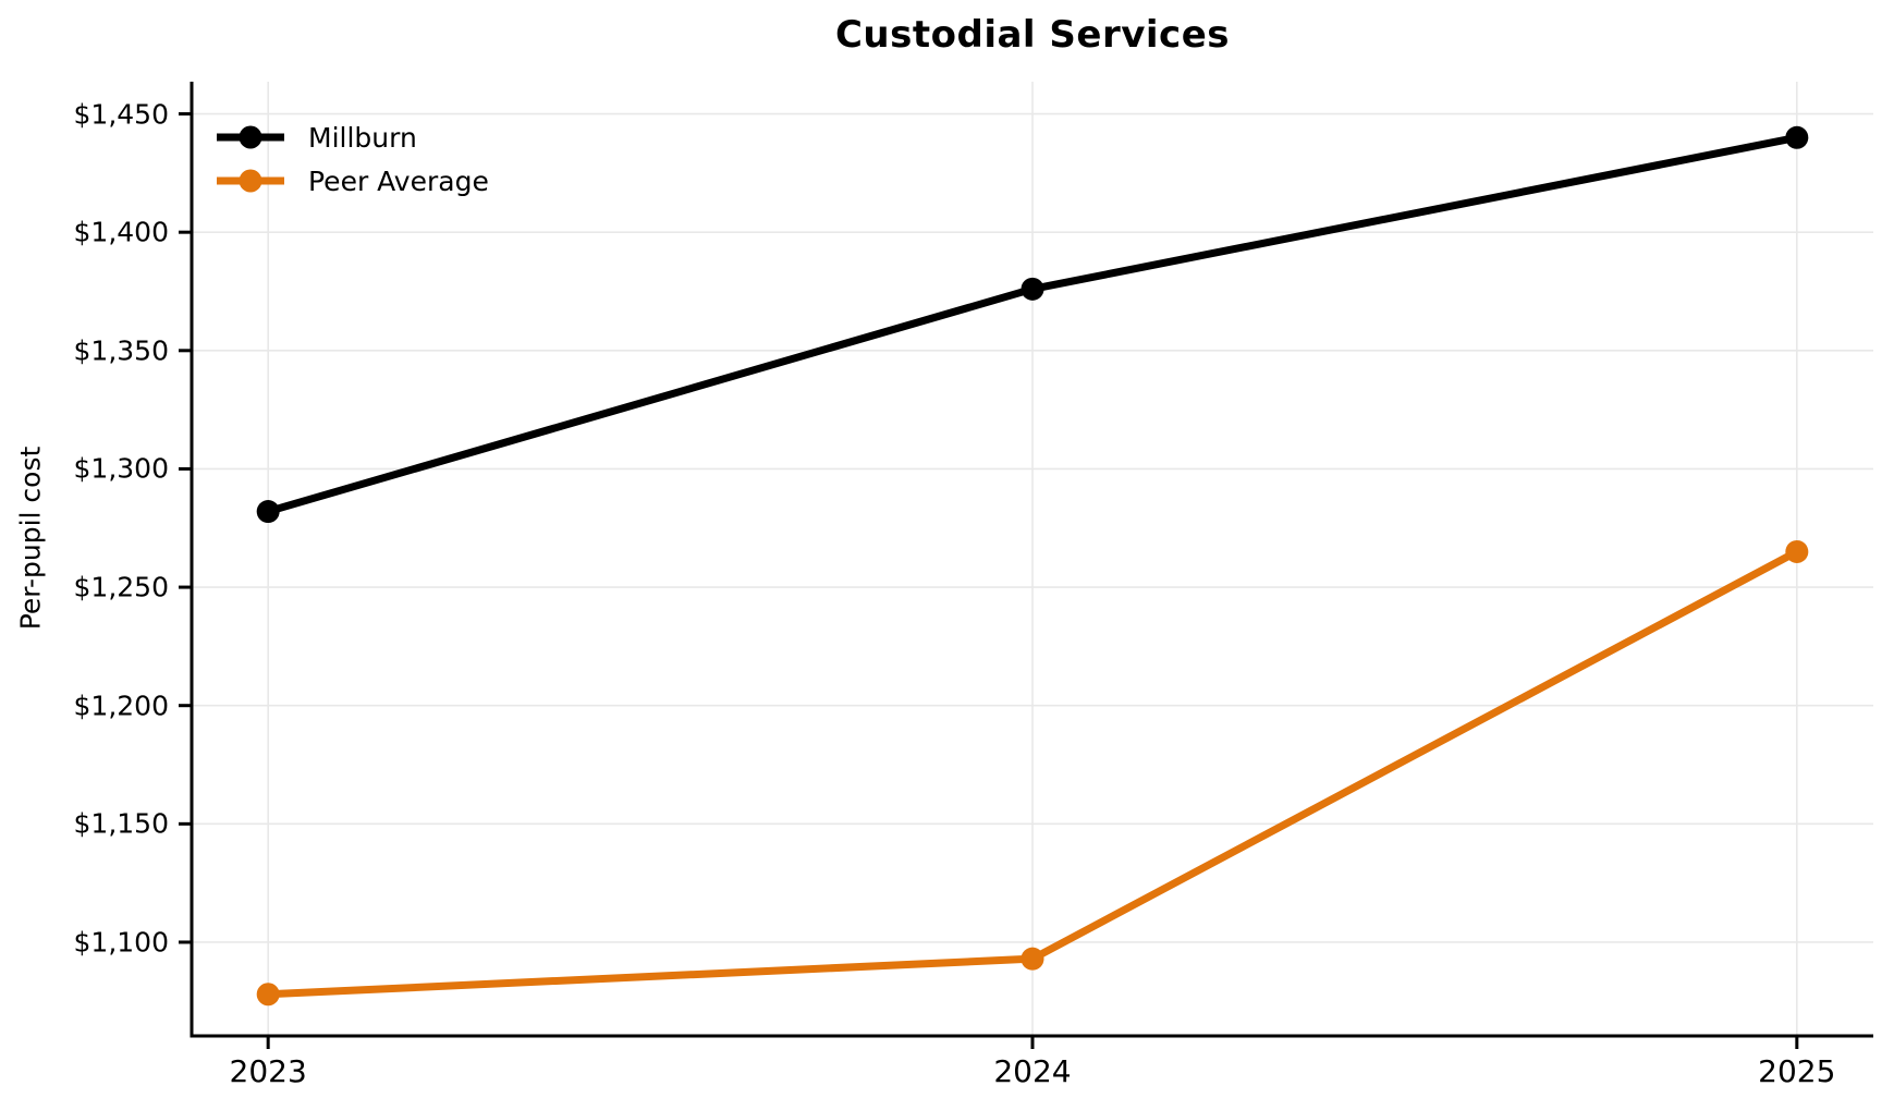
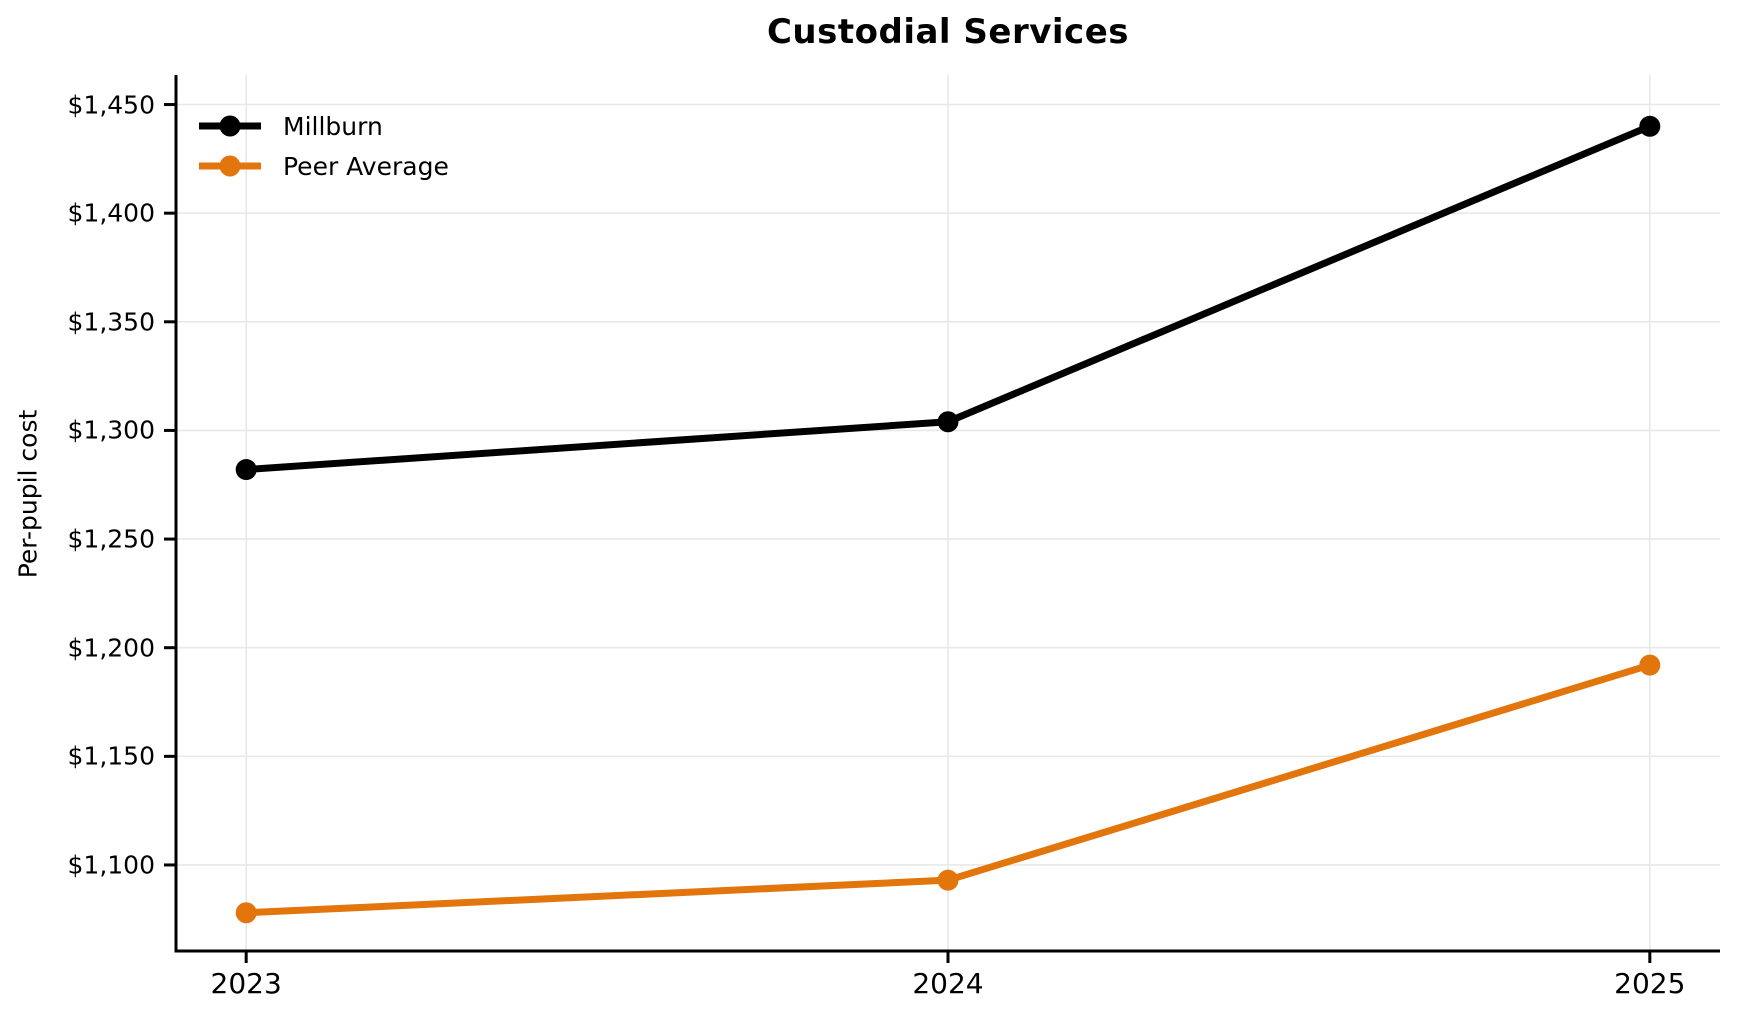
Millburn/2024: $1376 -> $1304
Peer Average/2025: $1265 -> $1192
